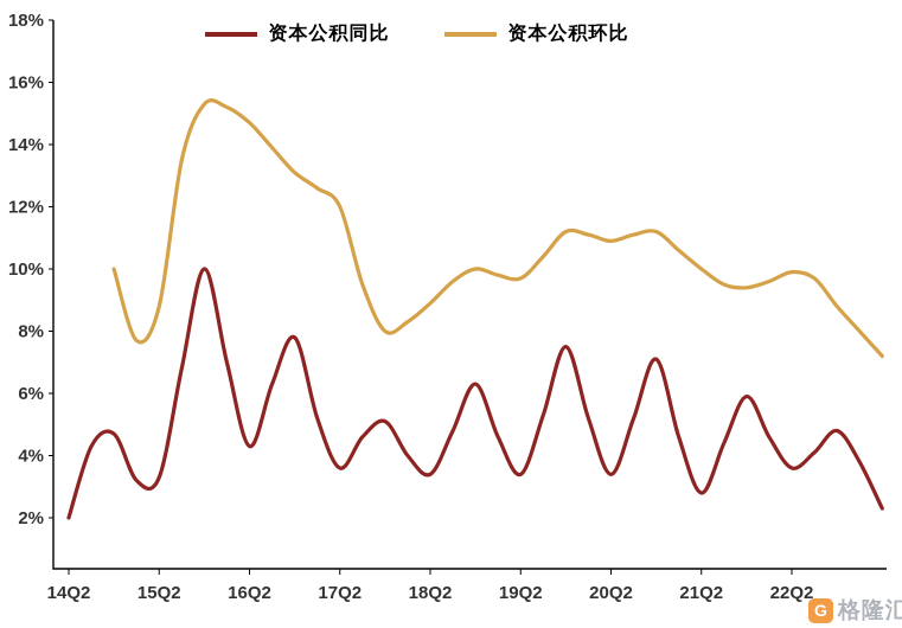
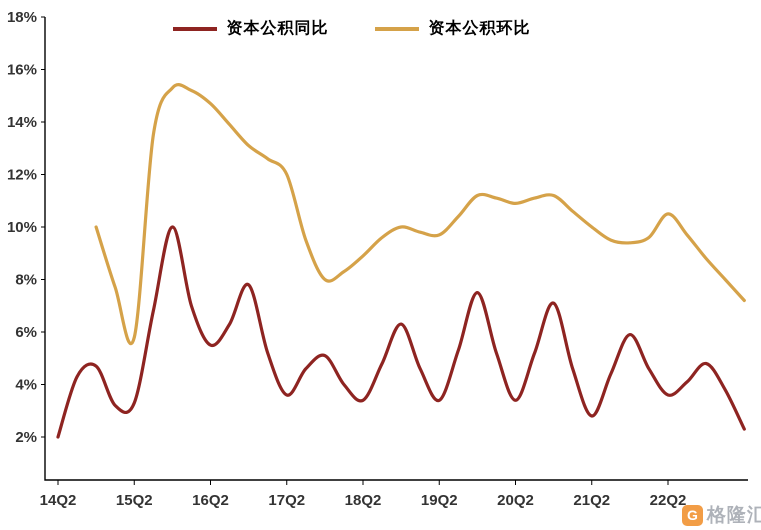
资本公积环比/15Q2: 8.8% -> 5.8%
资本公积同比/16Q2: 4.3% -> 5.5%
资本公积环比/22Q2: 9.9% -> 10.5%
